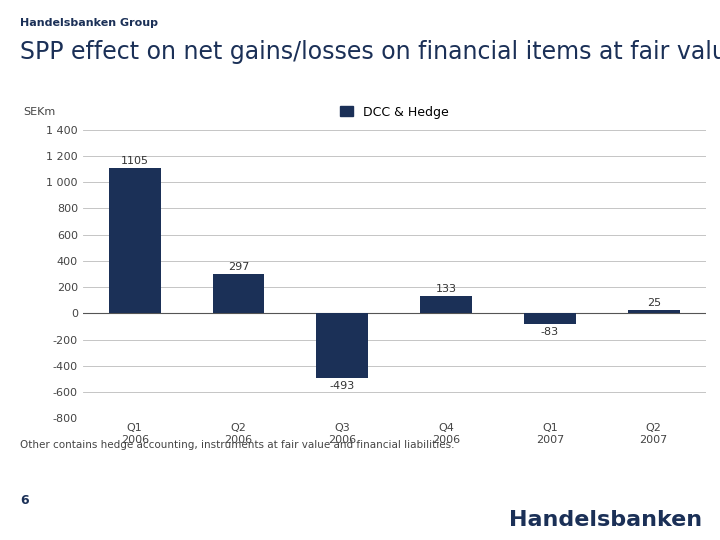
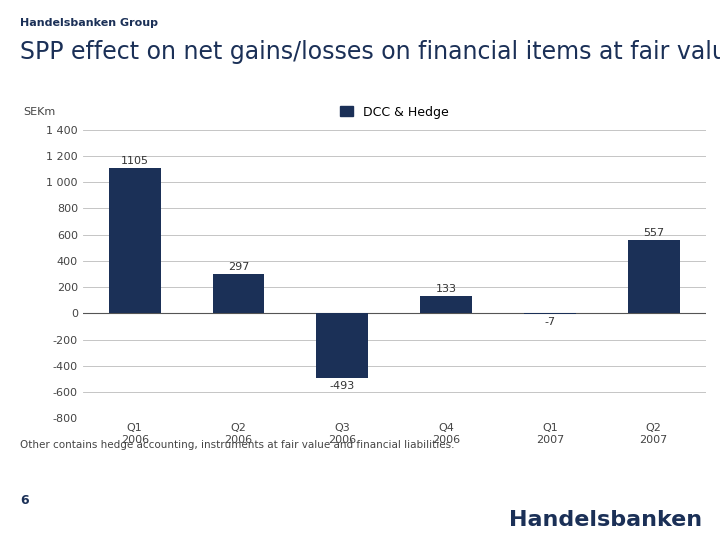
Q1 2007: -83 -> -7
Q2 2007: 25 -> 557
